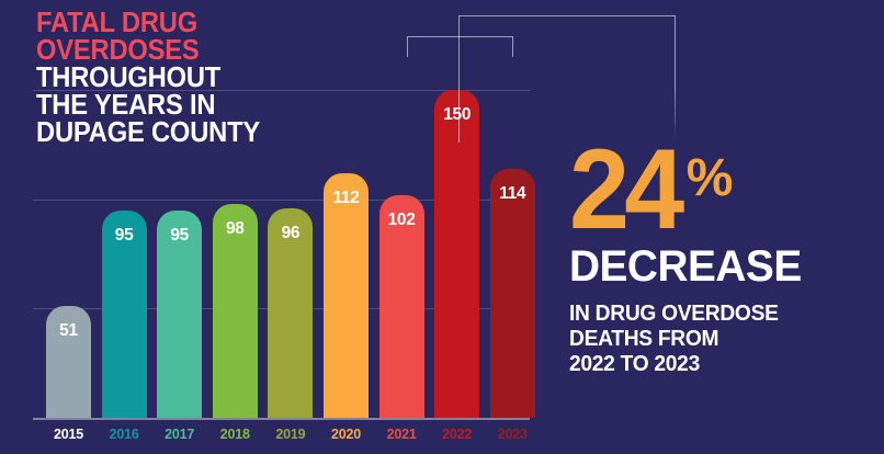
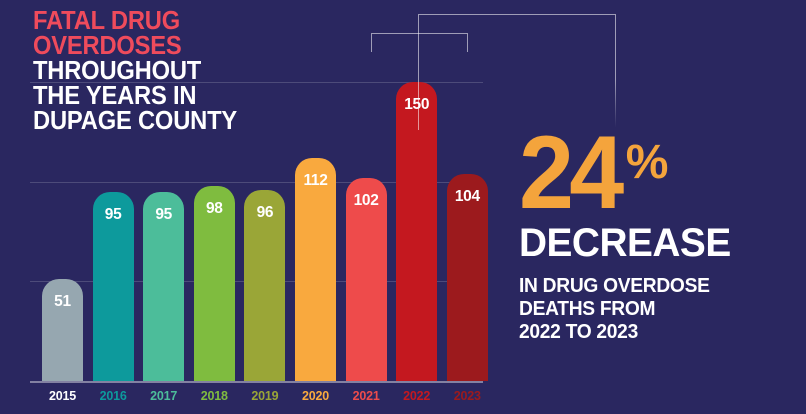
2023: 114 -> 104
